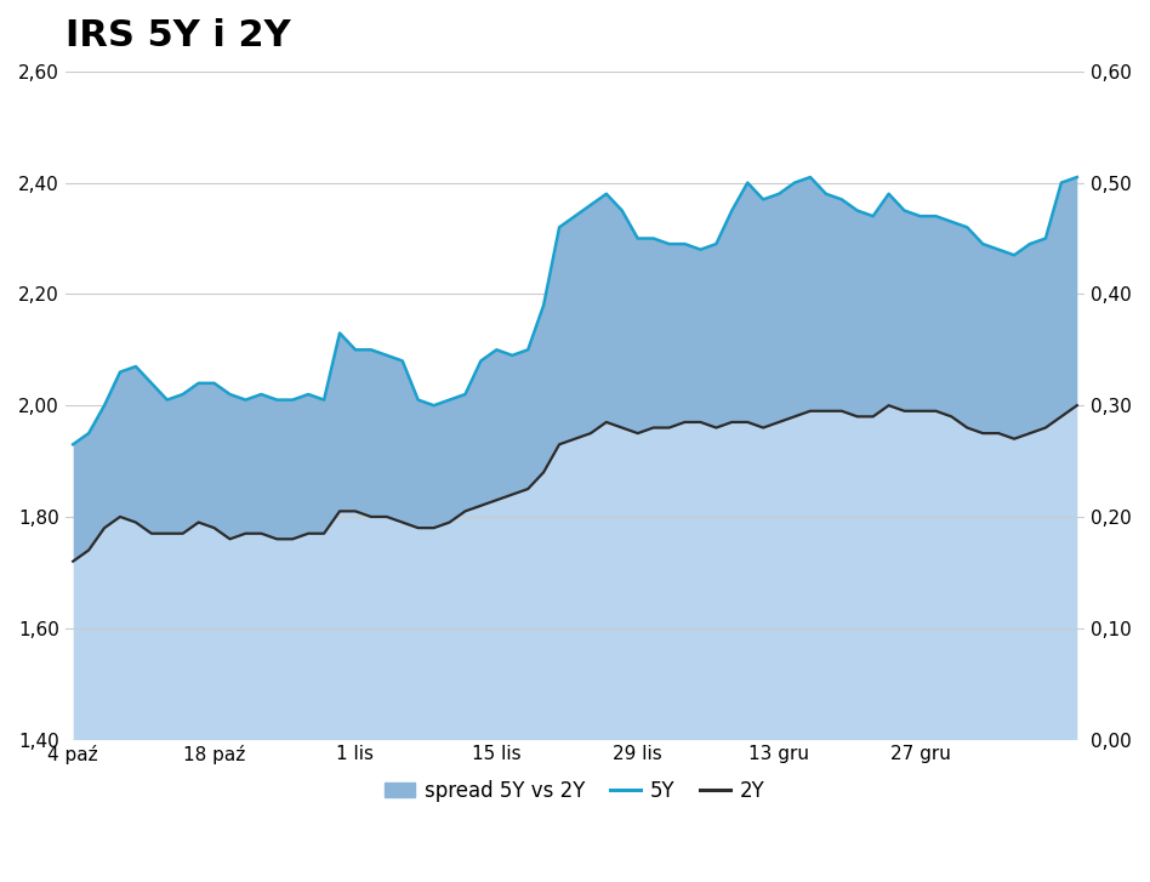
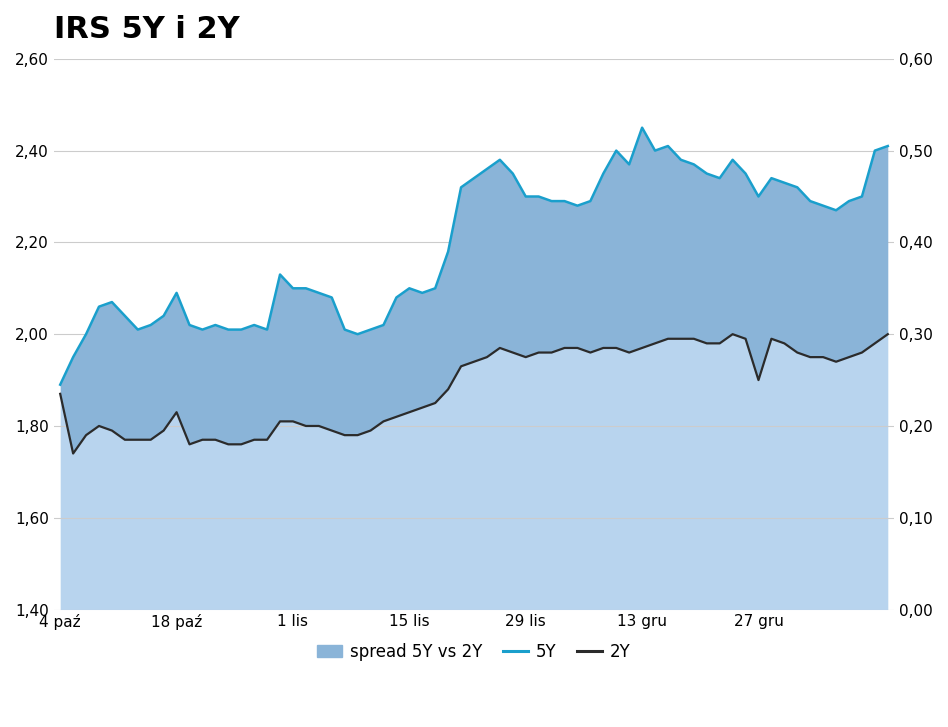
5Y/4 paź: 1,93 -> 1,89
2Y/4 paź: 1,72 -> 1,87
5Y/18 paź: 2,04 -> 2,09
2Y/18 paź: 1,78 -> 1,83
5Y/13 gru: 2,38 -> 2,45
5Y/27 gru: 2,34 -> 2,30
2Y/27 gru: 1,99 -> 1,90
